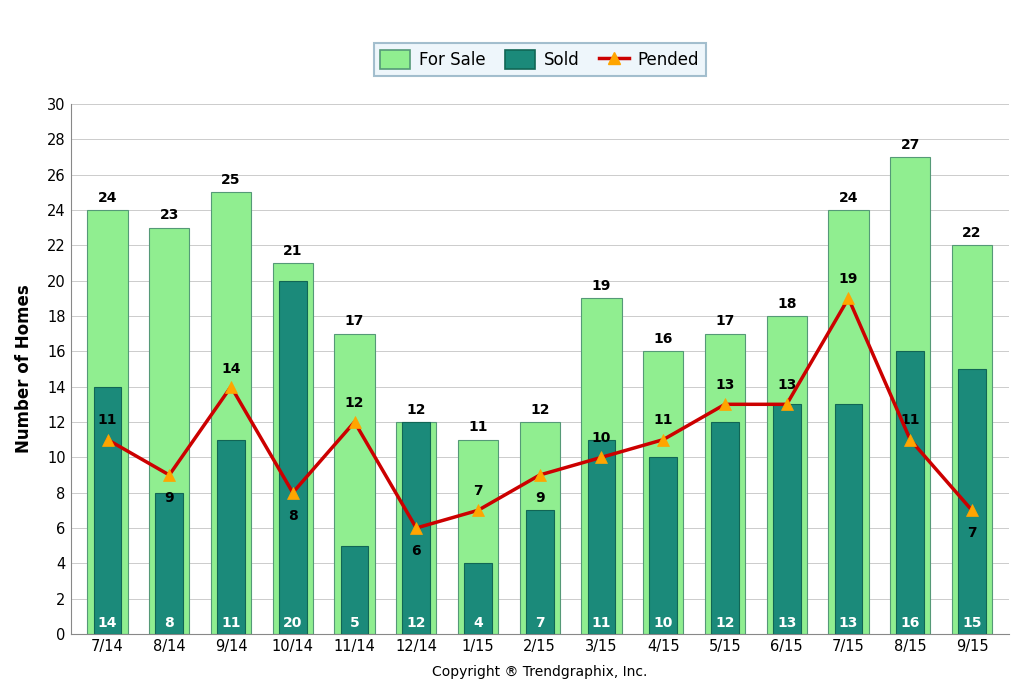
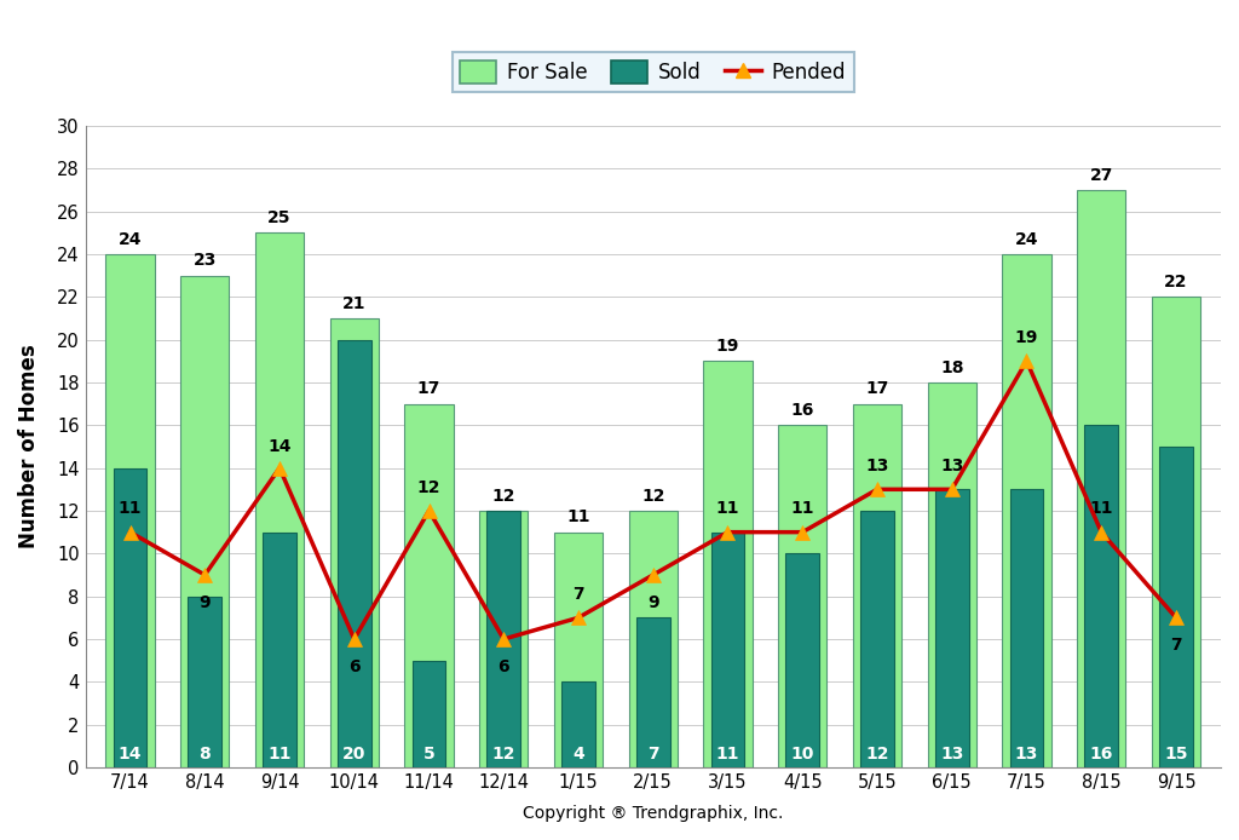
Pended/10/14: 8 -> 6
Pended/3/15: 10 -> 11
